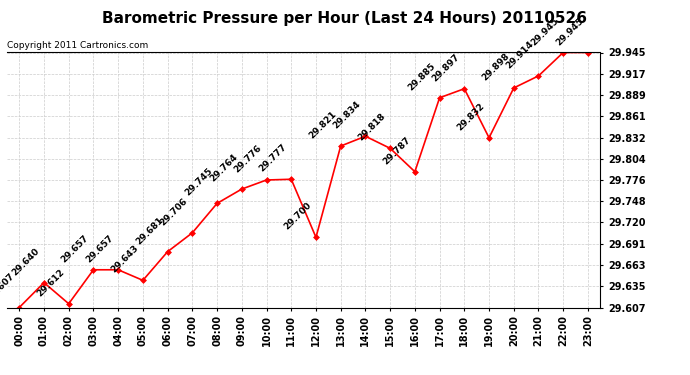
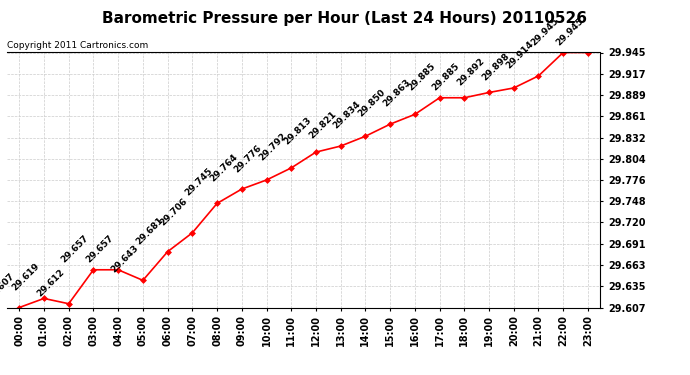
01:00: 29.640 -> 29.619
11:00: 29.777 -> 29.792
12:00: 29.700 -> 29.813
15:00: 29.818 -> 29.850
16:00: 29.787 -> 29.863
18:00: 29.897 -> 29.885
19:00: 29.832 -> 29.892
